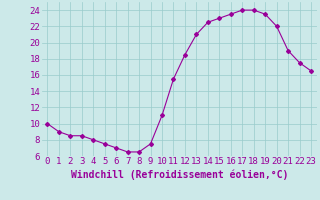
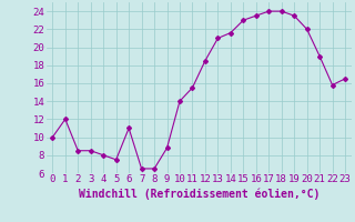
1: 9.0 -> 12.0
6: 7.0 -> 11.0
9: 7.5 -> 8.8
10: 11.0 -> 14.0
14: 22.5 -> 21.6
22: 17.5 -> 15.8
